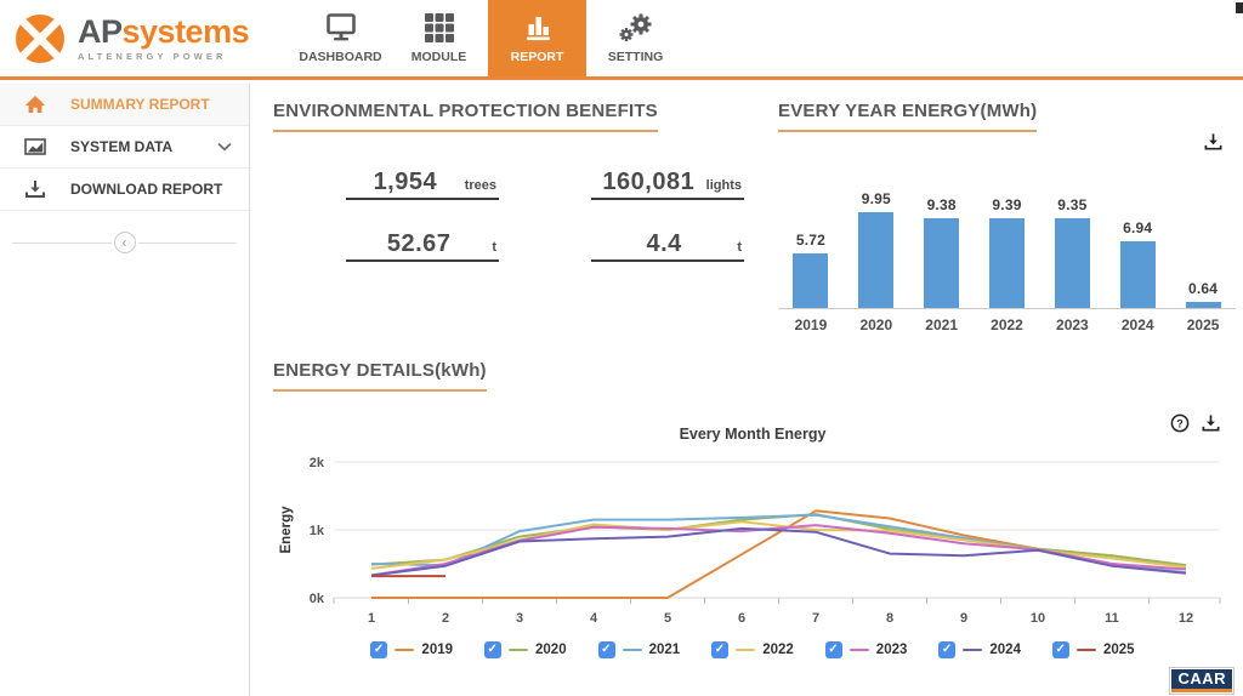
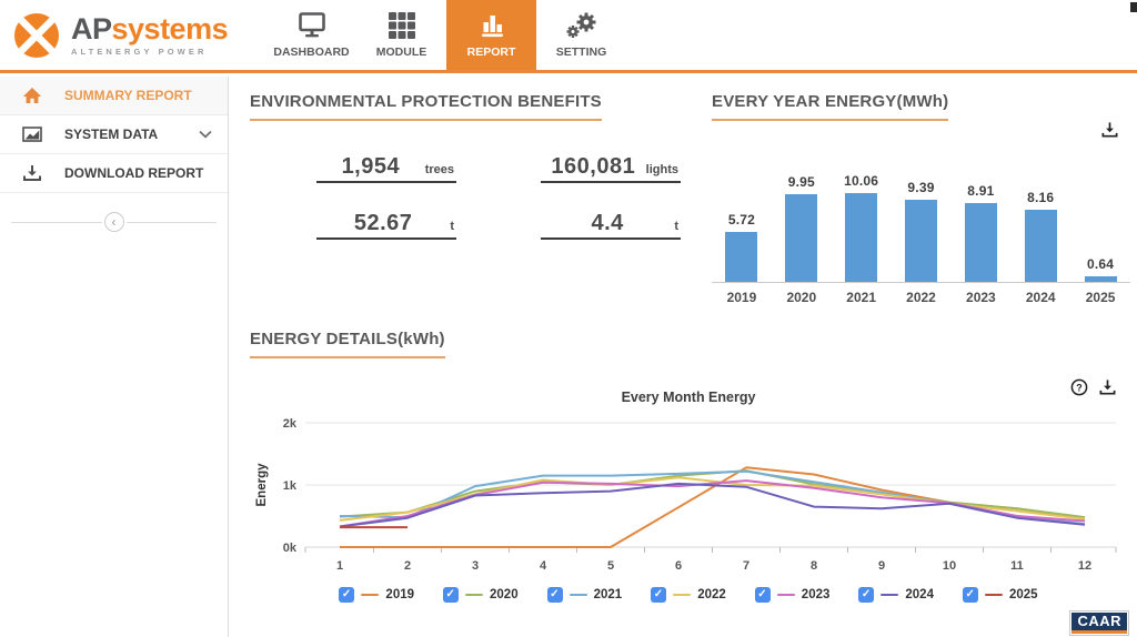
EVERY YEAR ENERGY(MWh)/2021: 9.38 -> 10.06
EVERY YEAR ENERGY(MWh)/2023: 9.35 -> 8.91
EVERY YEAR ENERGY(MWh)/2024: 6.94 -> 8.16
